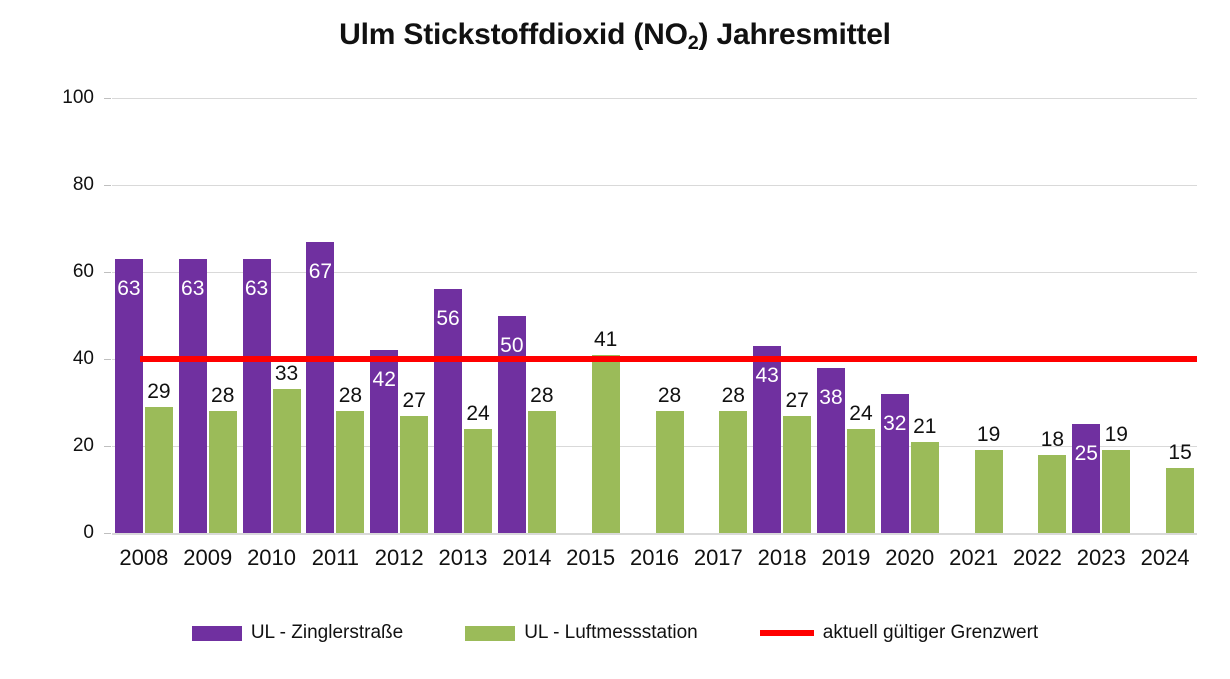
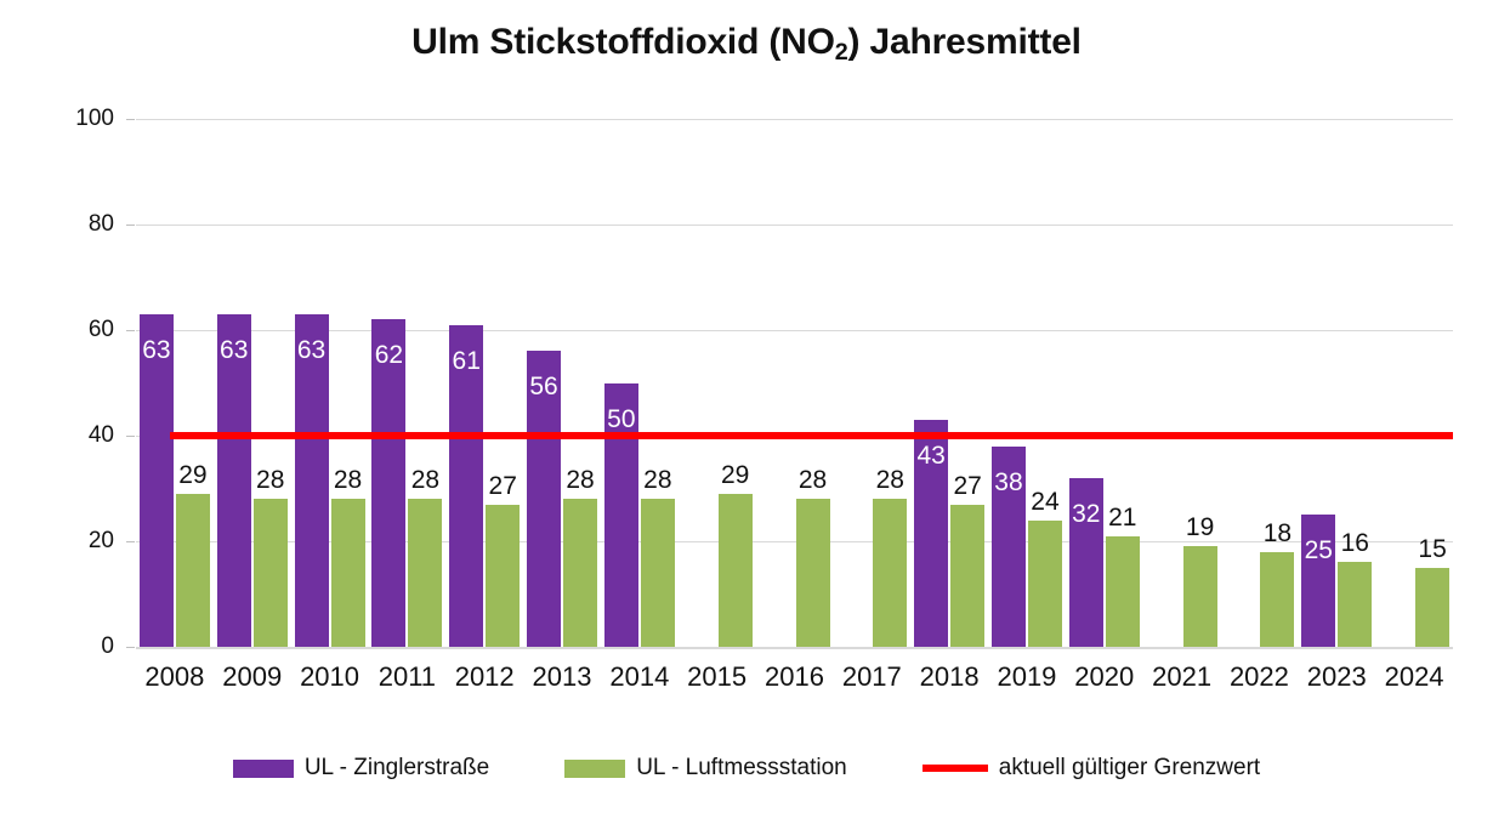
UL - Luftmessstation/2010: 33 -> 28
UL - Zinglerstraße/2011: 67 -> 62
UL - Zinglerstraße/2012: 42 -> 61
UL - Luftmessstation/2013: 24 -> 28
UL - Luftmessstation/2015: 41 -> 29
UL - Luftmessstation/2023: 19 -> 16
